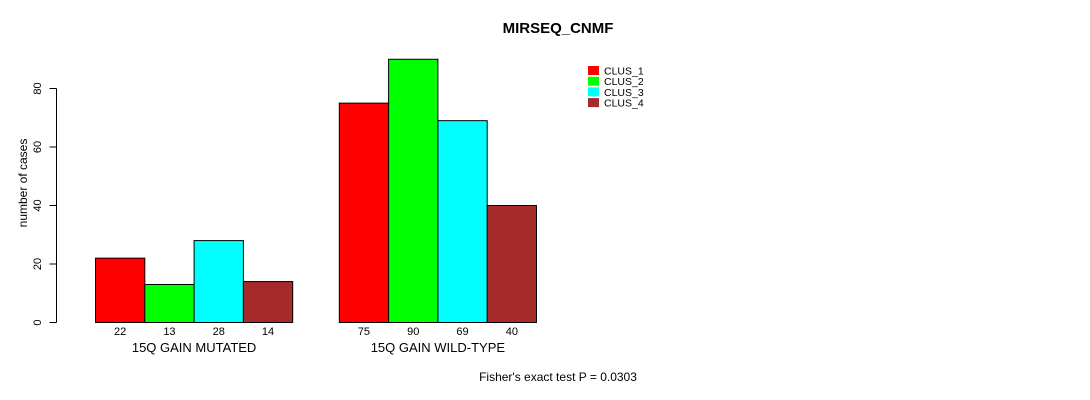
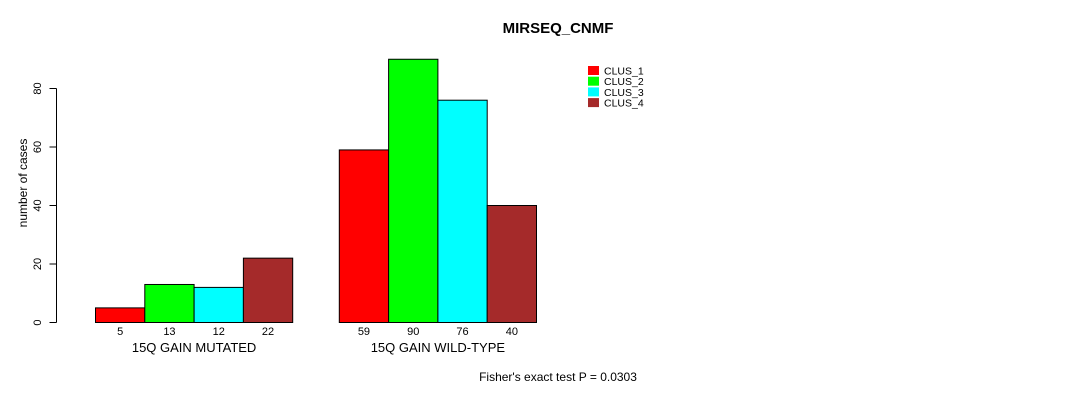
CLUS_1/15Q GAIN MUTATED: 22 -> 5
CLUS_3/15Q GAIN MUTATED: 28 -> 12
CLUS_4/15Q GAIN MUTATED: 14 -> 22
CLUS_1/15Q GAIN WILD-TYPE: 75 -> 59
CLUS_3/15Q GAIN WILD-TYPE: 69 -> 76
